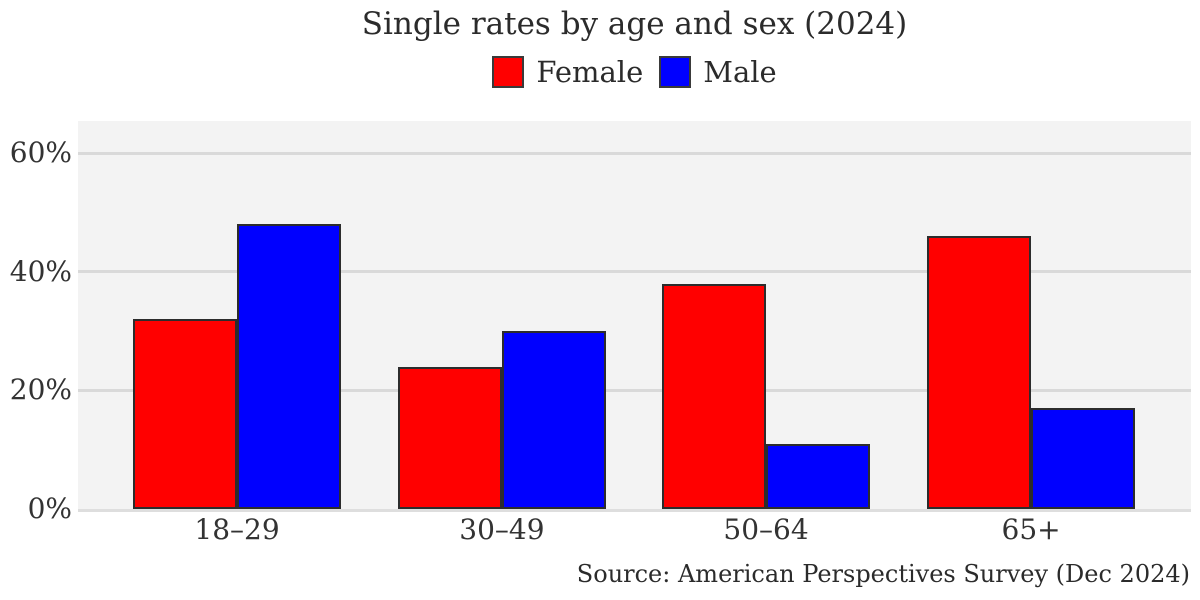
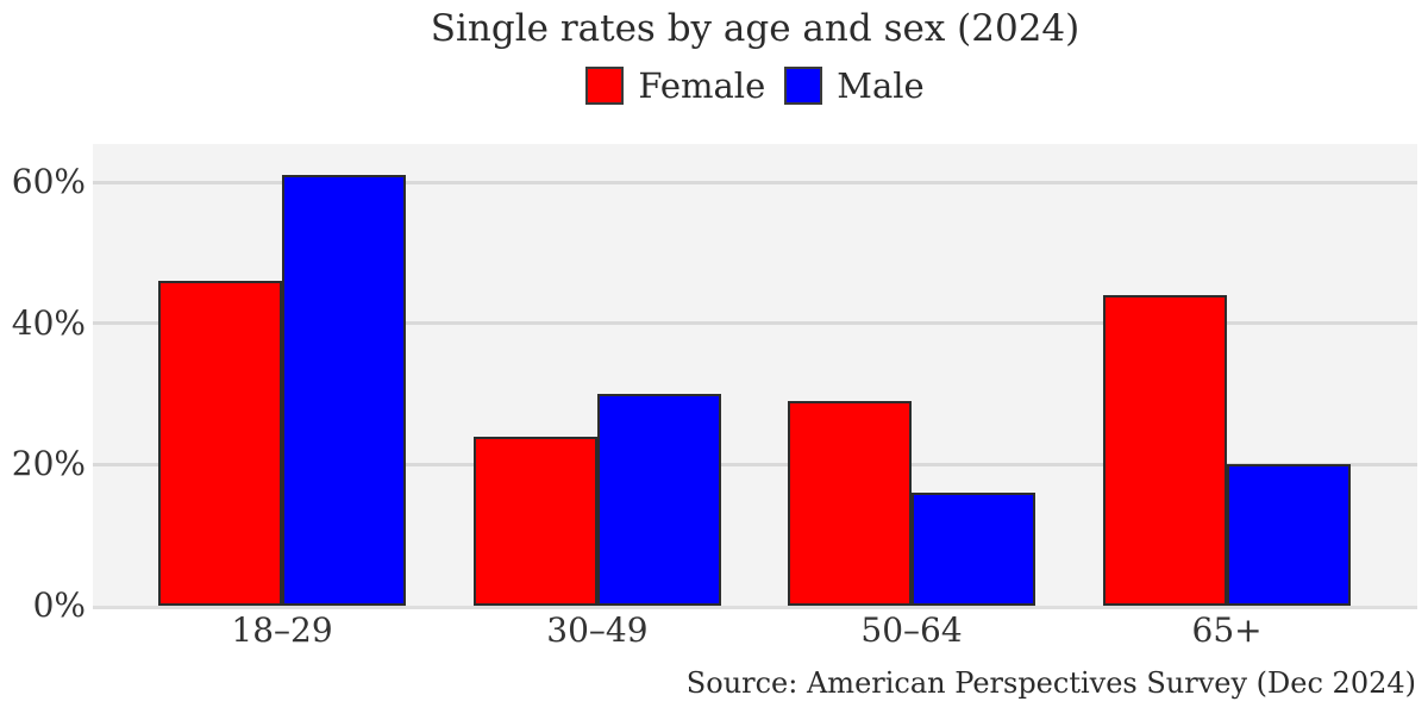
Female/18–29: 32% -> 46%
Male/18–29: 48% -> 61%
Female/50–64: 38% -> 29%
Male/50–64: 11% -> 16%
Female/65+: 46% -> 44%
Male/65+: 17% -> 20%
